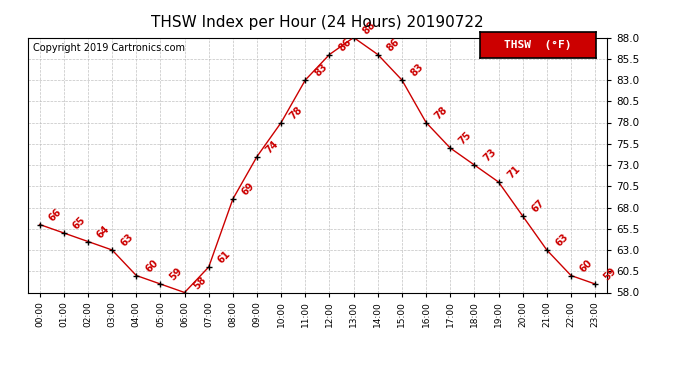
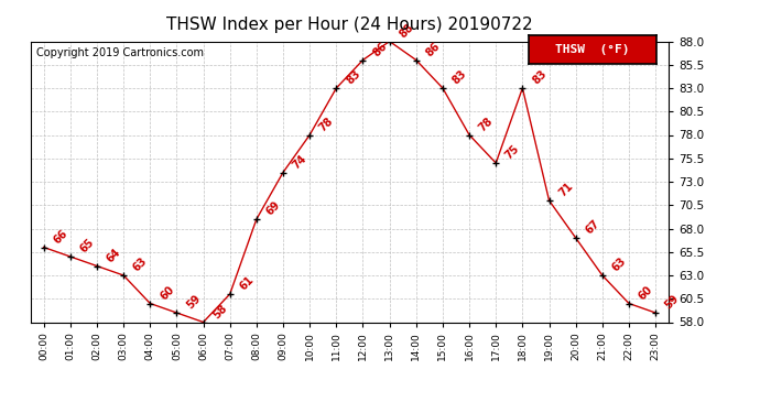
18:00: 73 -> 83
